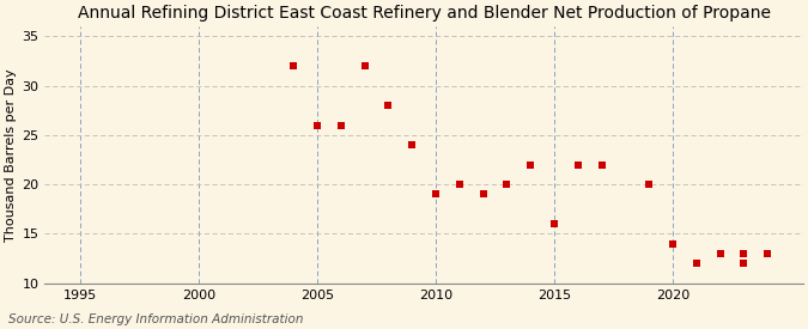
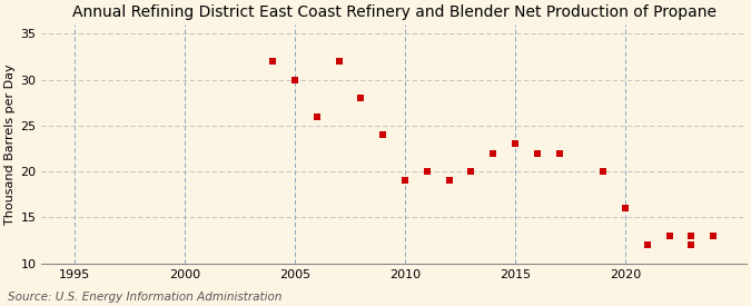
2005: 26 -> 30
2015: 16 -> 23
2020: 14 -> 16
